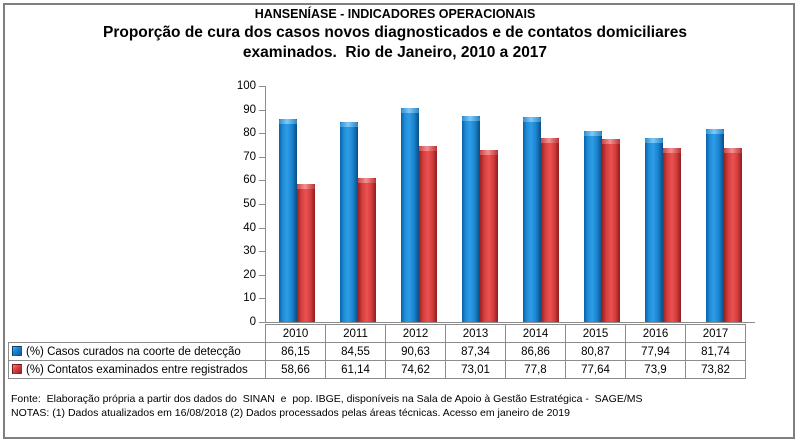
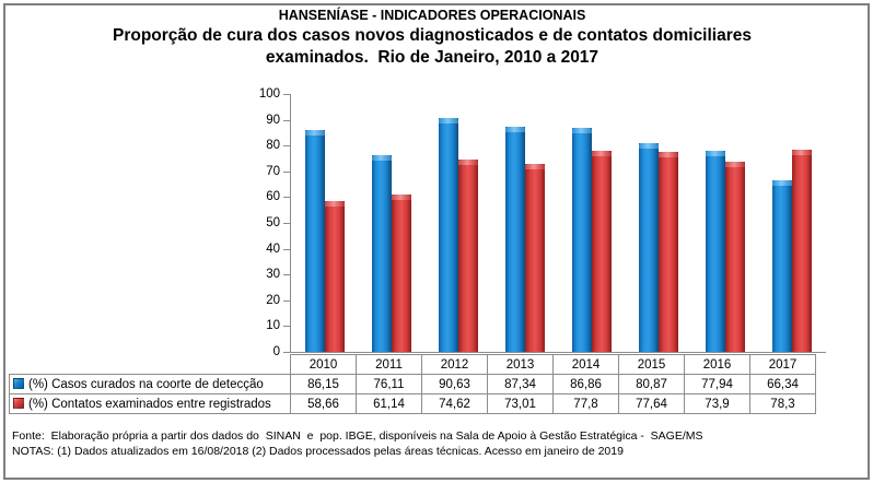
(%) Casos curados na coorte de detecção/2011: 84,55 -> 76,11
(%) Casos curados na coorte de detecção/2017: 81,74 -> 66,34
(%) Contatos examinados entre registrados/2017: 73,82 -> 78,3
